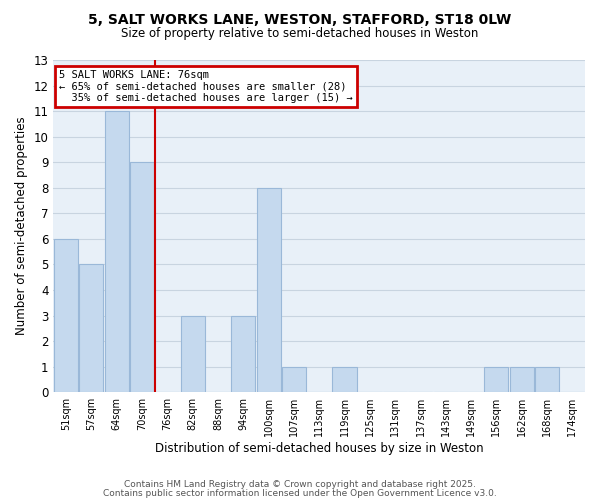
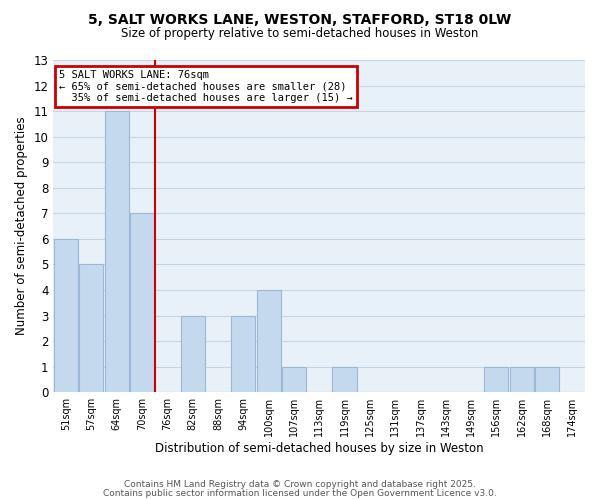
70sqm: 9 -> 7
100sqm: 8 -> 4
